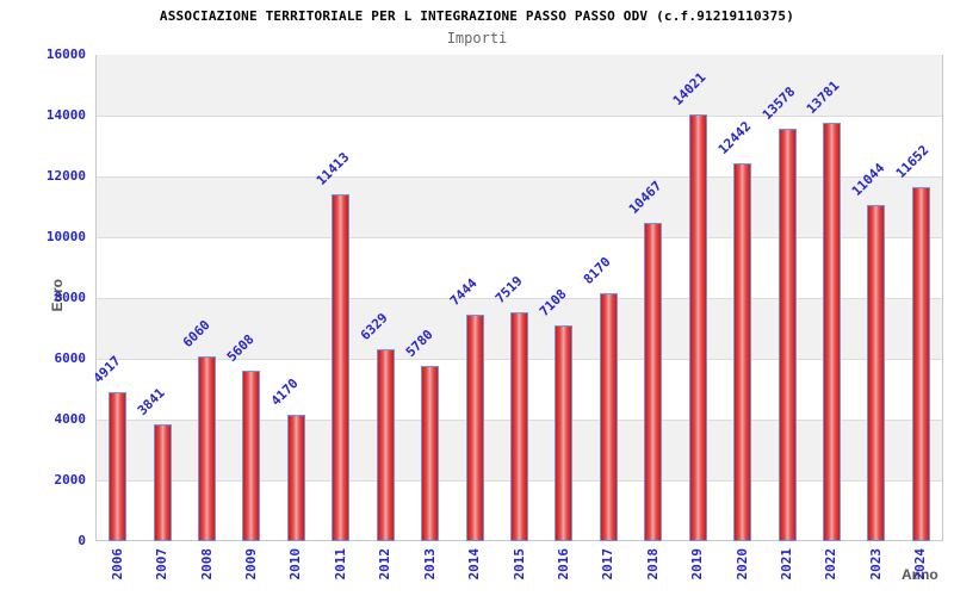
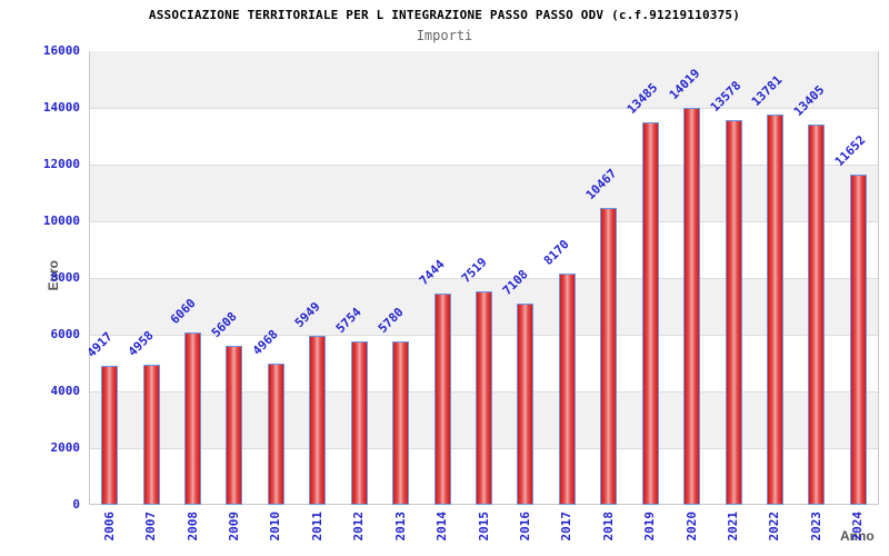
2007: 3841 -> 4958
2010: 4170 -> 4968
2011: 11413 -> 5949
2012: 6329 -> 5754
2019: 14021 -> 13485
2020: 12442 -> 14019
2023: 11044 -> 13405
